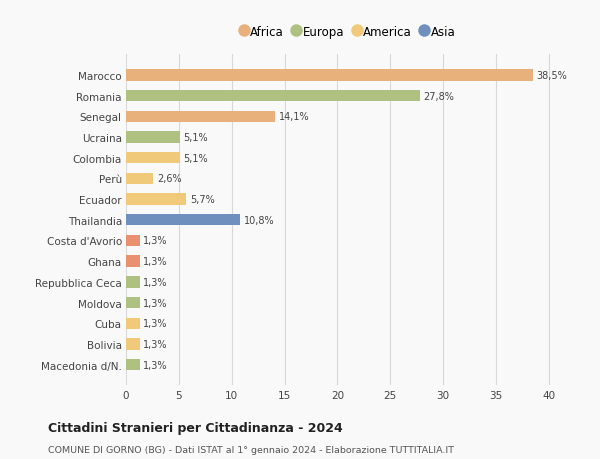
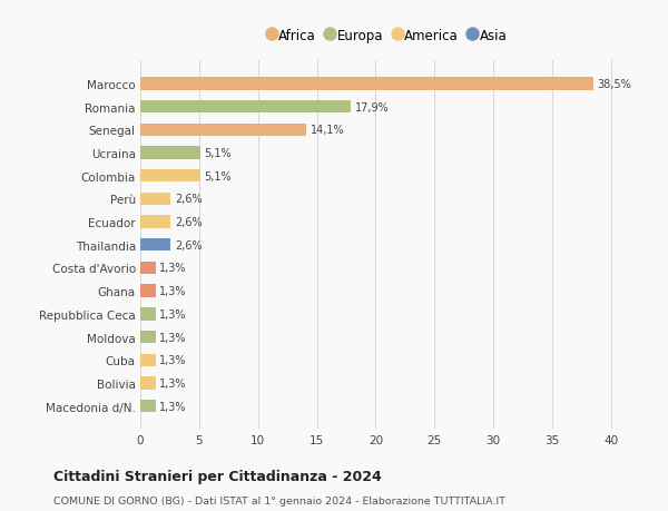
Romania: 27,8% -> 17,9%
Ecuador: 5,7% -> 2,6%
Thailandia: 10,8% -> 2,6%
